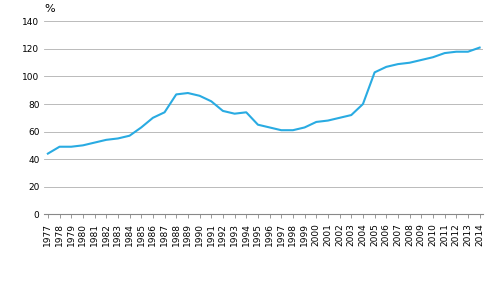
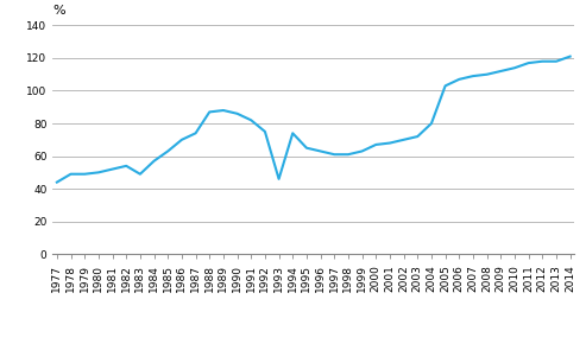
1983: 55 -> 49
1993: 73 -> 46
